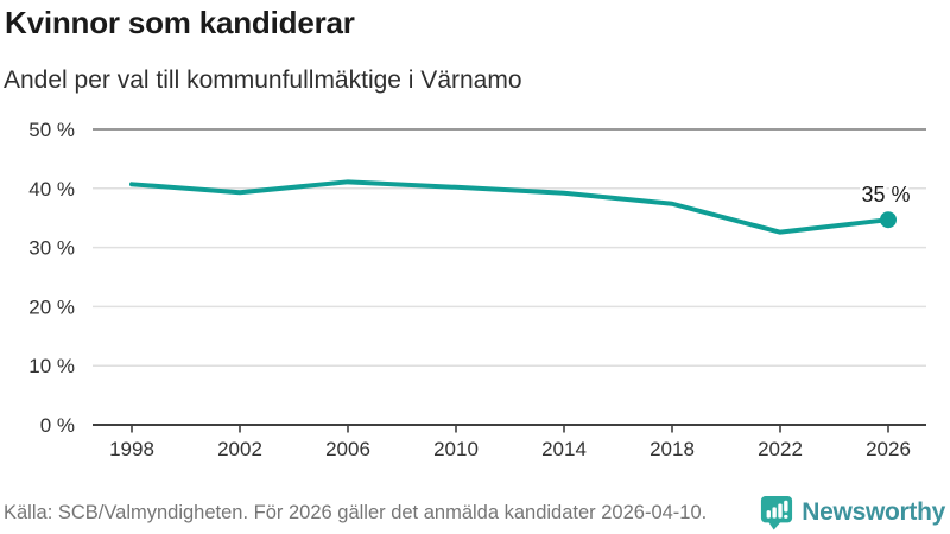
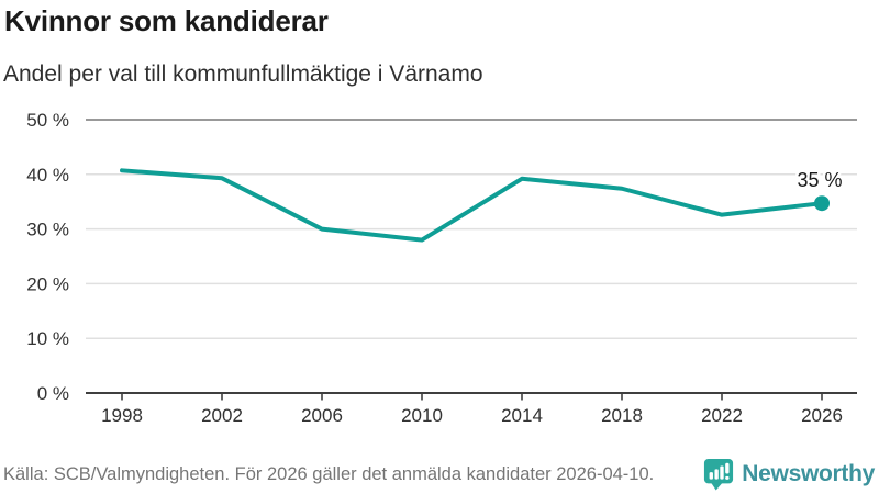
2006: 41% -> 30%
2010: 40% -> 28%
